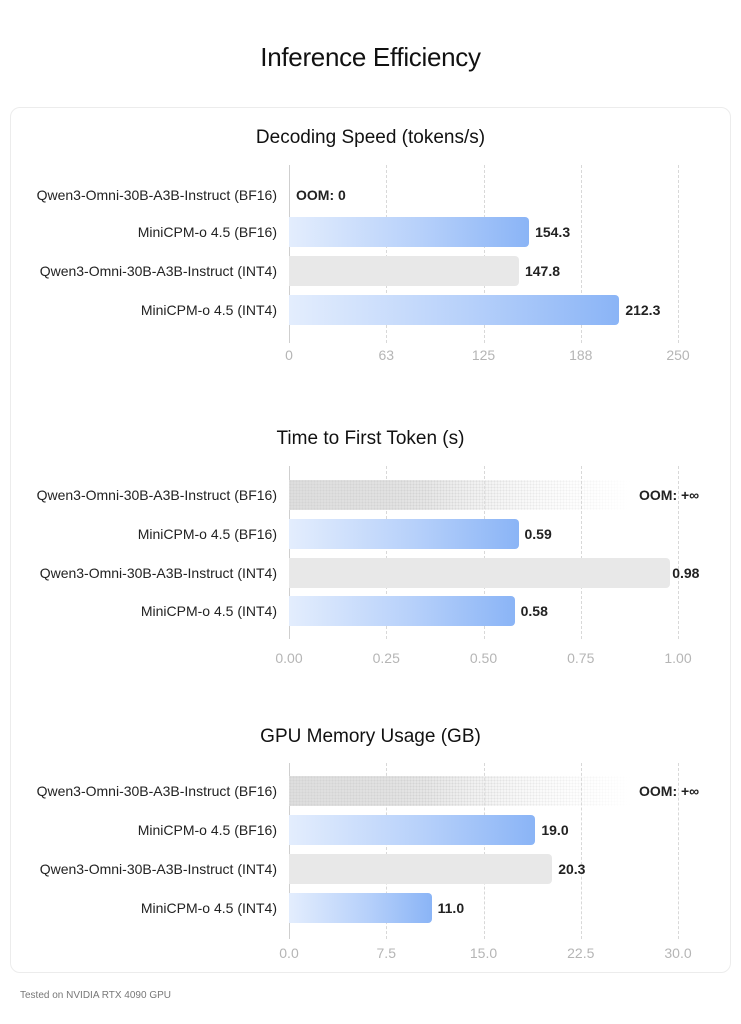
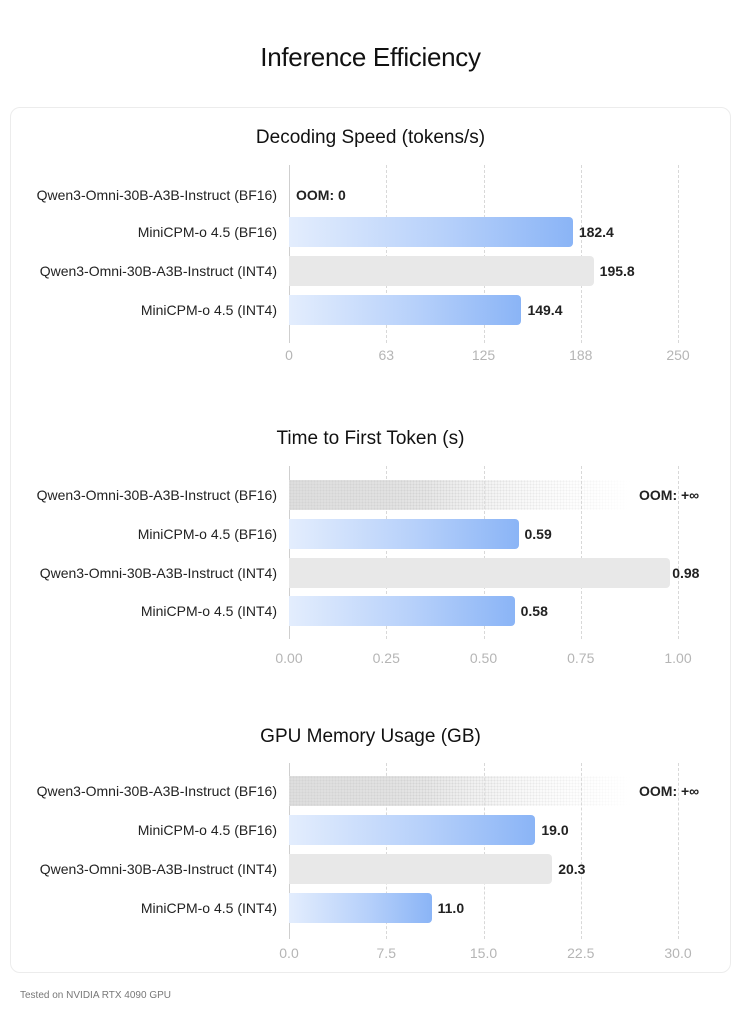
Decoding Speed (tokens/s)/MiniCPM-o 4.5 (BF16): 154.3 -> 182.4
Decoding Speed (tokens/s)/Qwen3-Omni-30B-A3B-Instruct (INT4): 147.8 -> 195.8
Decoding Speed (tokens/s)/MiniCPM-o 4.5 (INT4): 212.3 -> 149.4
